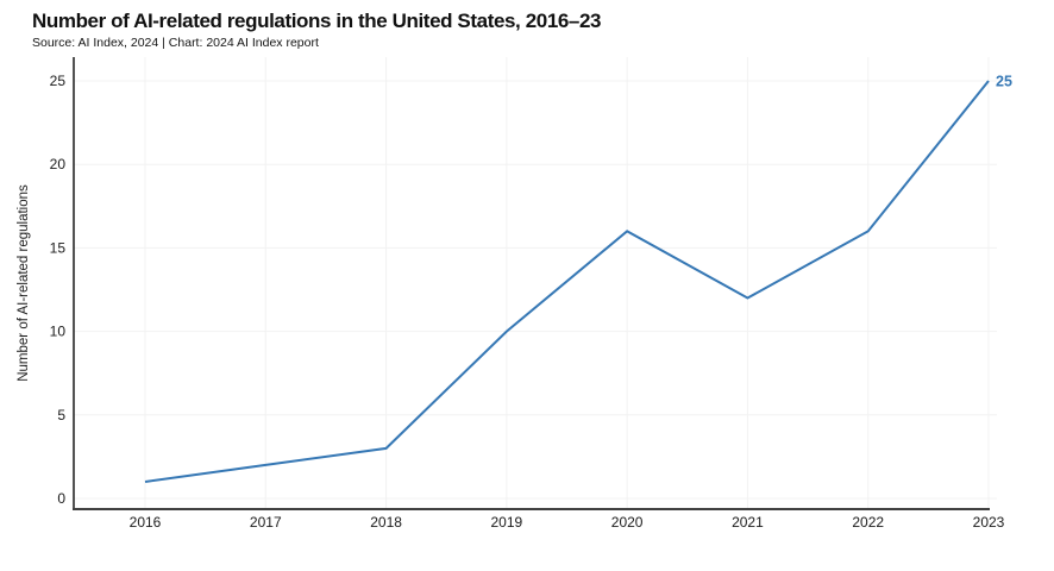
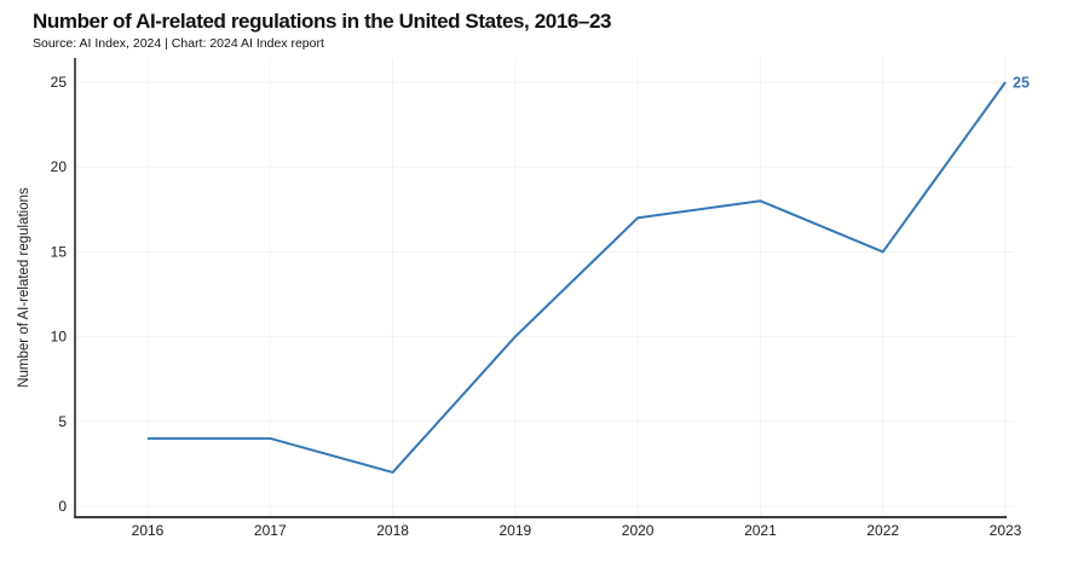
2016: 1 -> 4
2017: 2 -> 4
2018: 3 -> 2
2020: 16 -> 17
2021: 12 -> 18
2022: 16 -> 15
